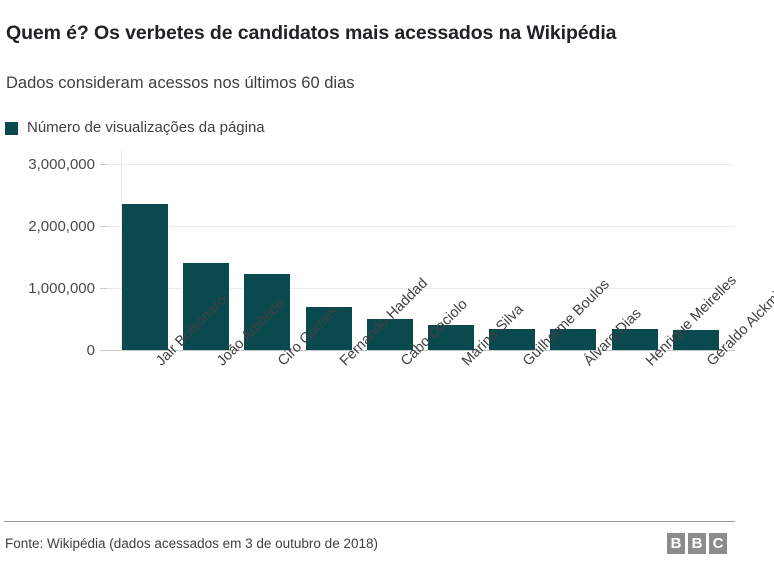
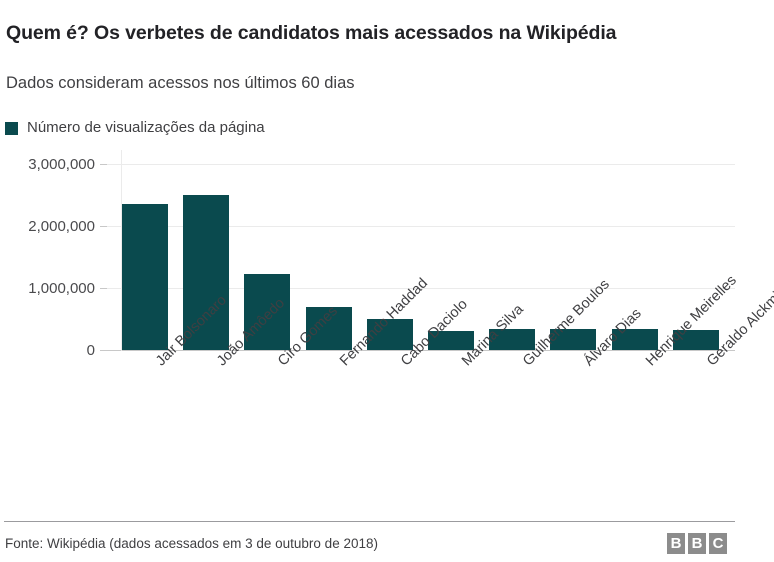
João Amôedo: 1400000 -> 2500000
Marina Silva: 400000 -> 300000
